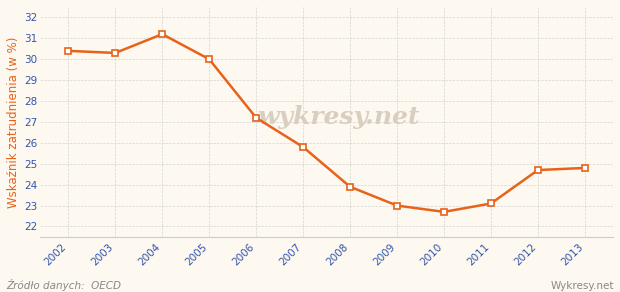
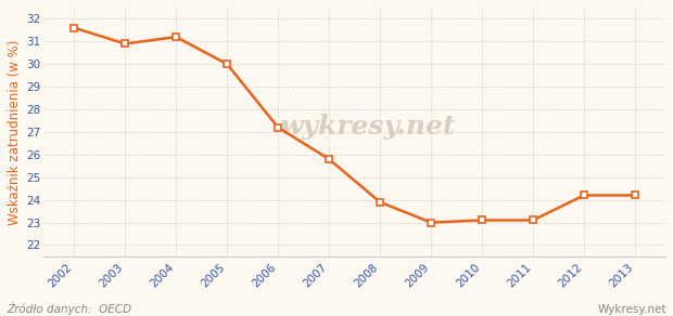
2002: 30.4 -> 31.6
2003: 30.3 -> 30.9
2010: 22.7 -> 23.1
2012: 24.7 -> 24.2
2013: 24.8 -> 24.2
